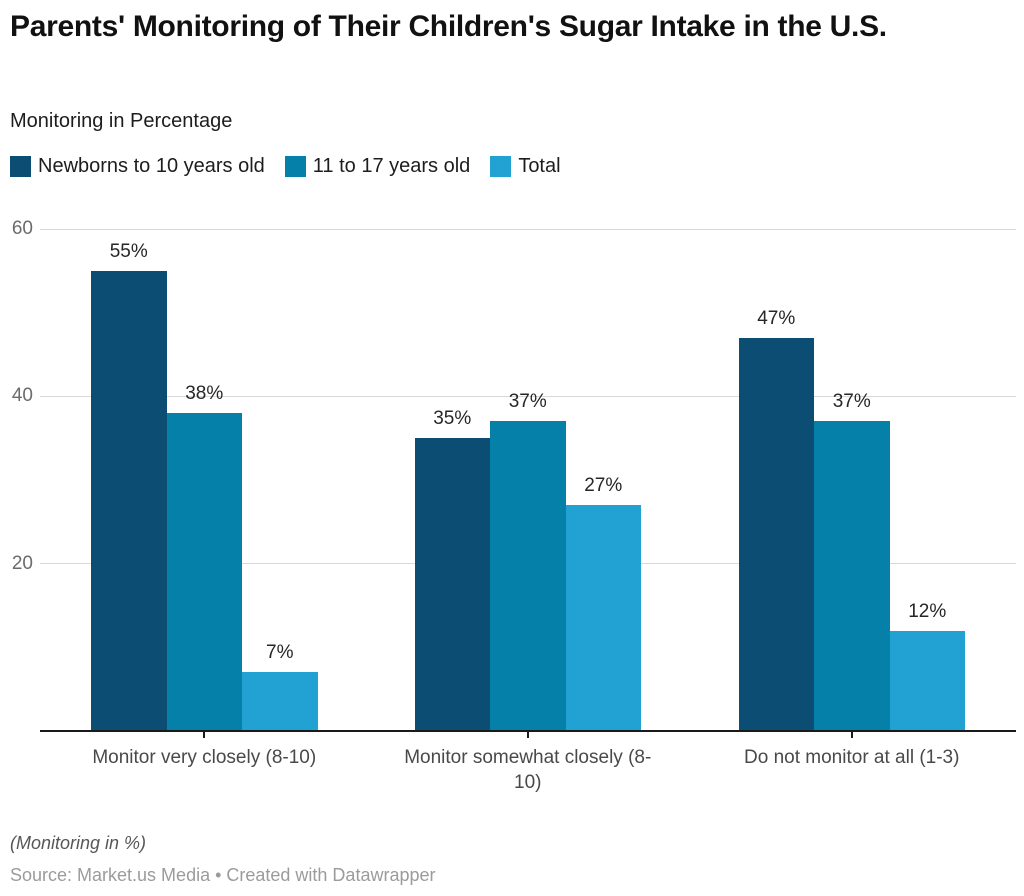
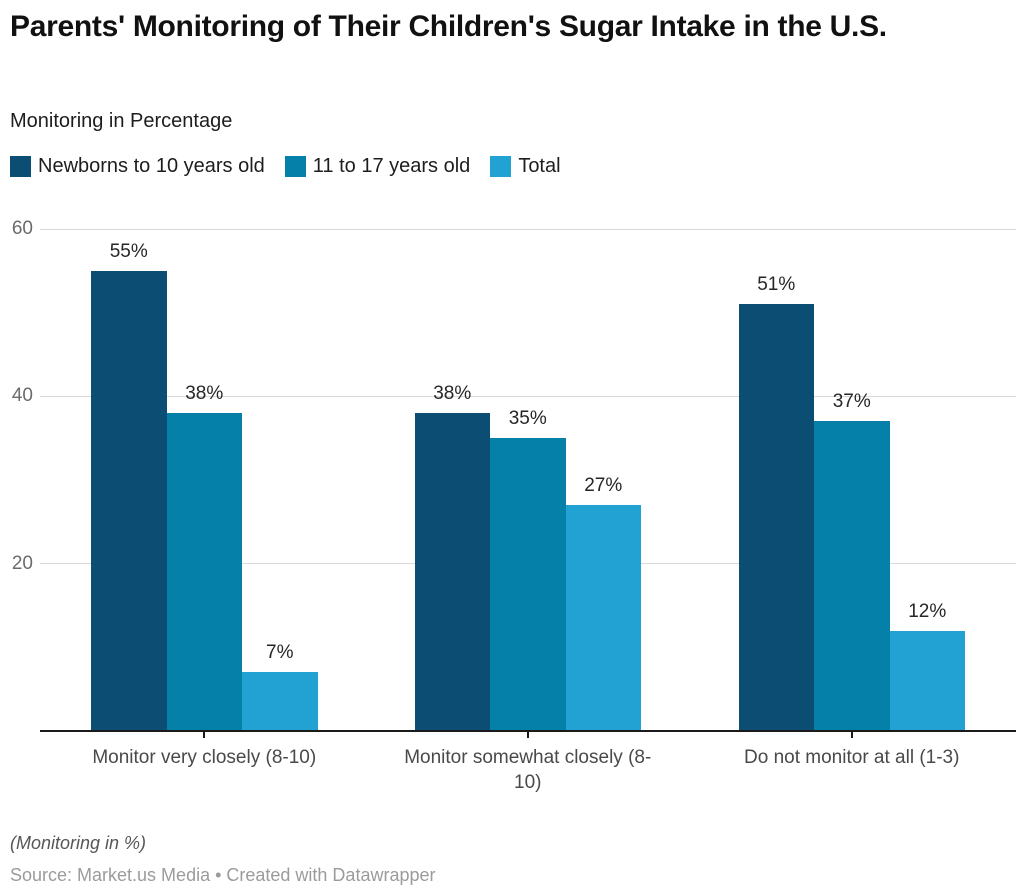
Newborns to 10 years old/Monitor somewhat closely (8-10): 35% -> 38%
11 to 17 years old/Monitor somewhat closely (8-10): 37% -> 35%
Newborns to 10 years old/Do not monitor at all (1-3): 47% -> 51%
